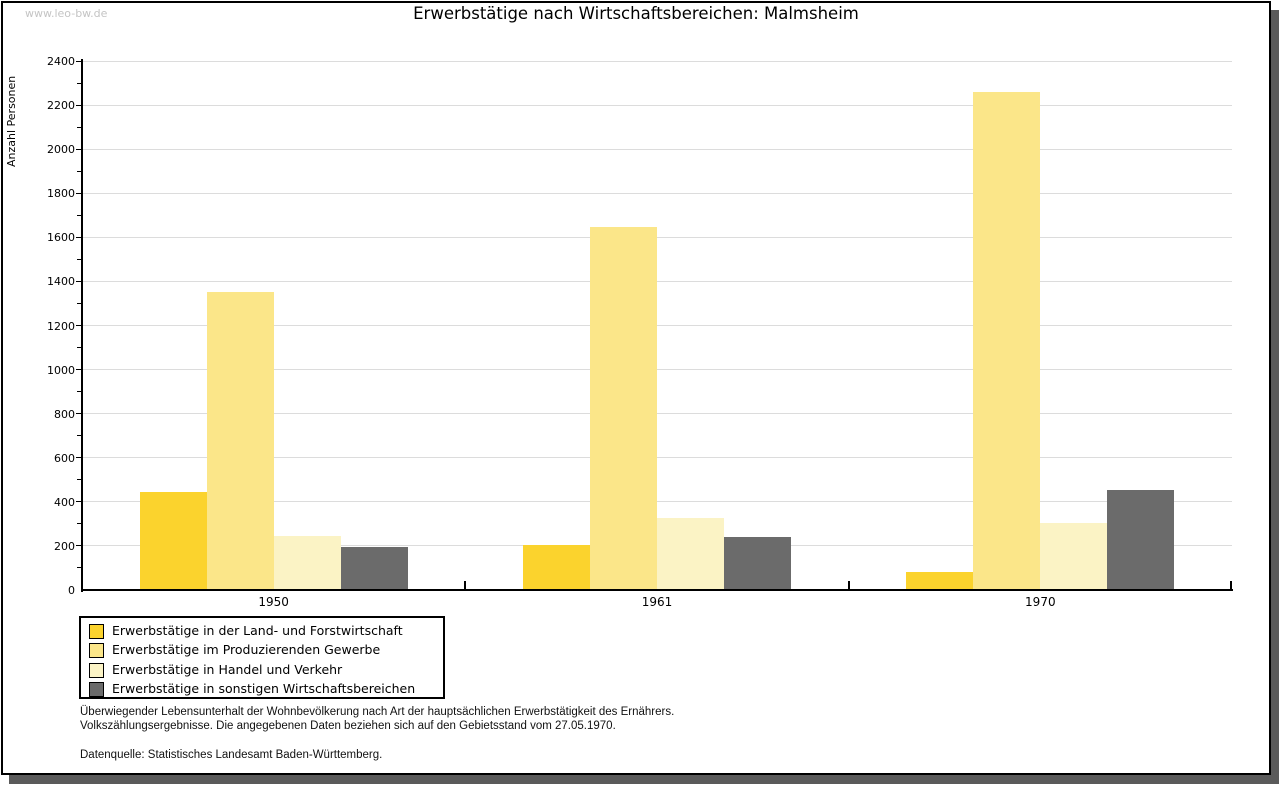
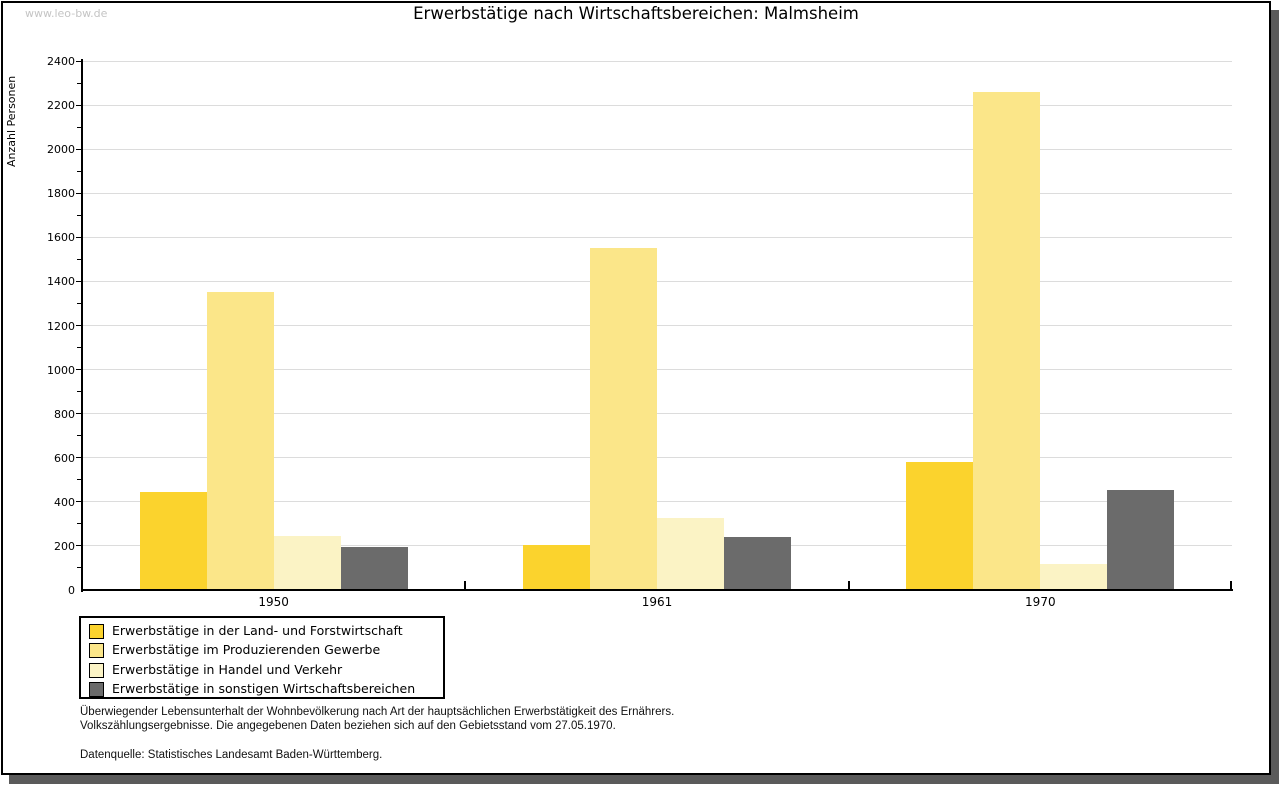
Erwerbstätige im Produzierenden Gewerbe/1961: 1640 -> 1550
Erwerbstätige in der Land- und Forstwirtschaft/1970: 80 -> 580
Erwerbstätige in Handel und Verkehr/1970: 300 -> 120
